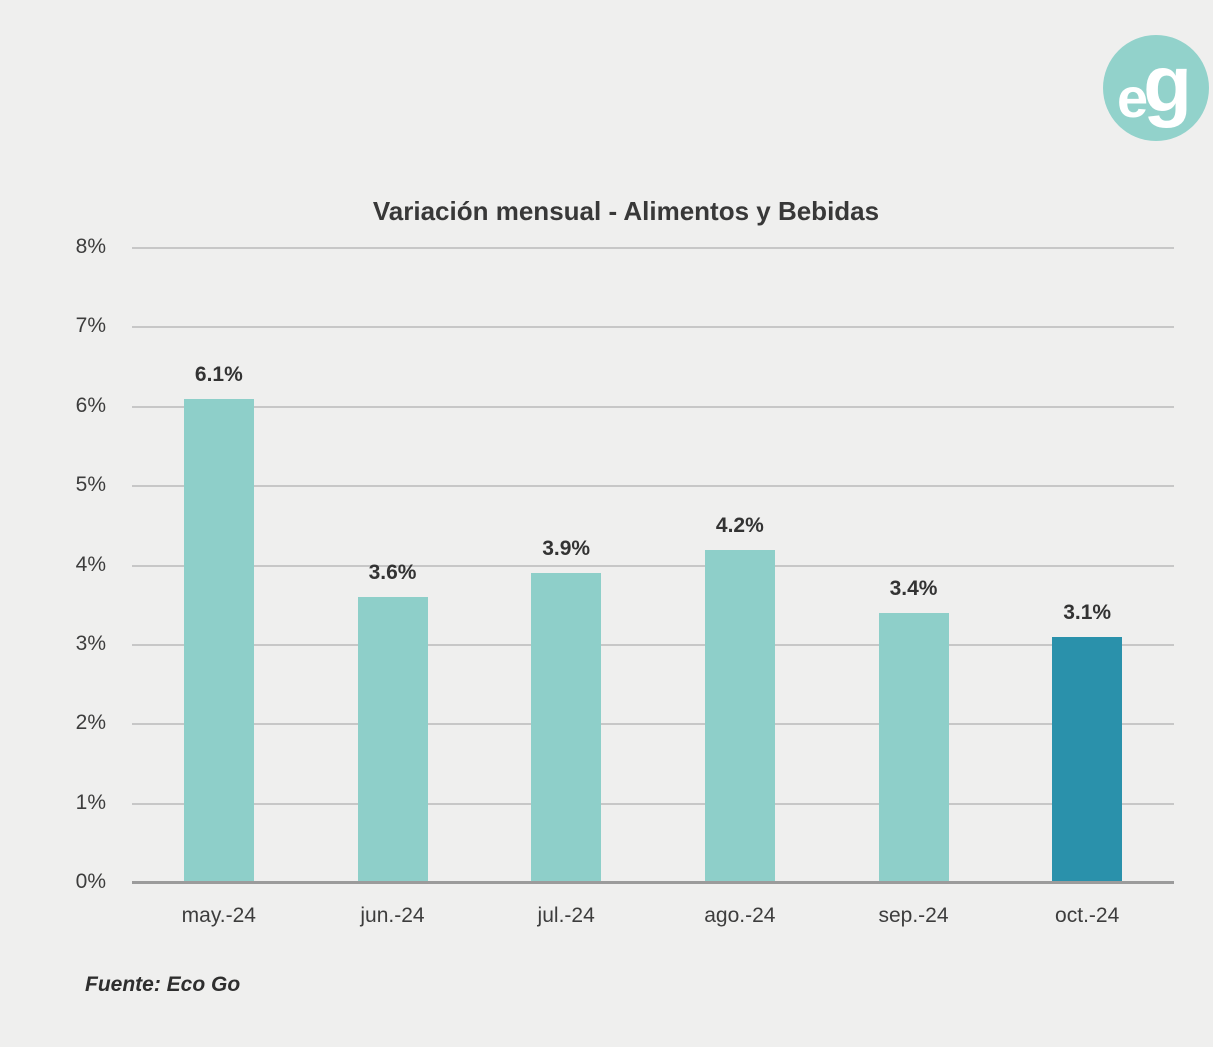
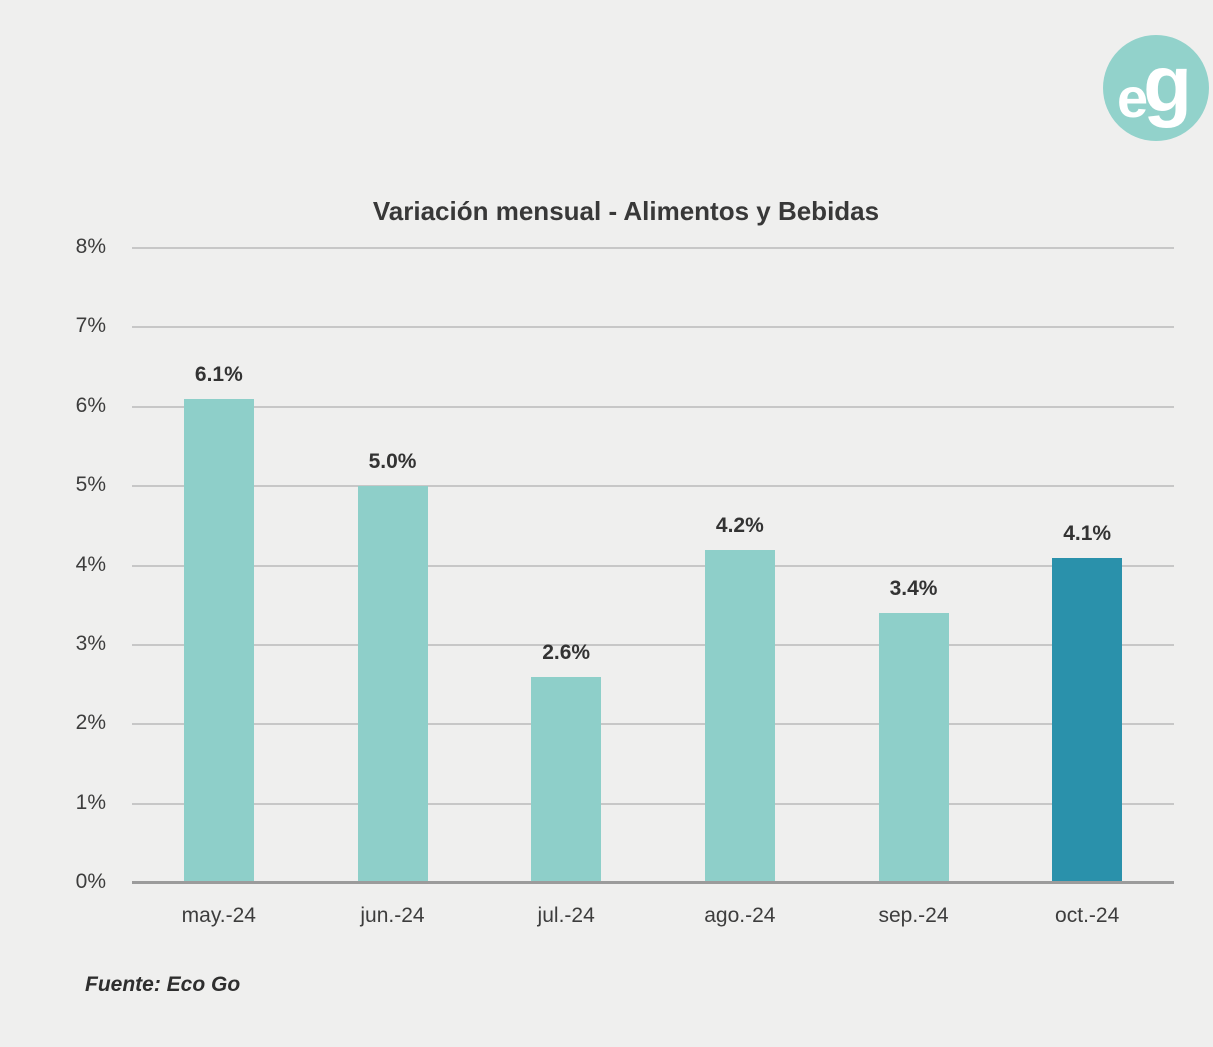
jun.-24: 3.6% -> 5.0%
jul.-24: 3.9% -> 2.6%
oct.-24: 3.1% -> 4.1%
